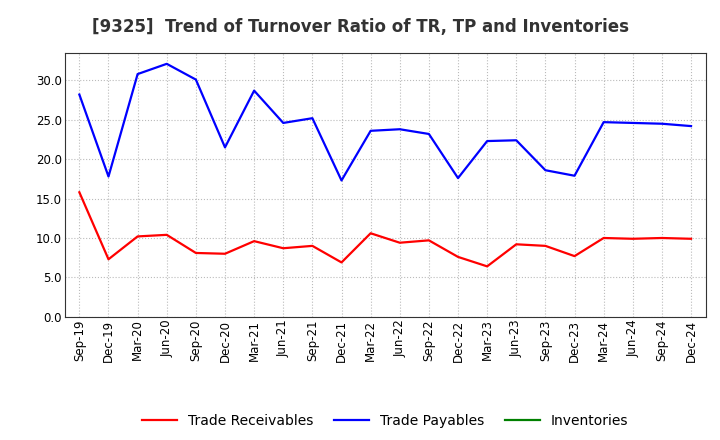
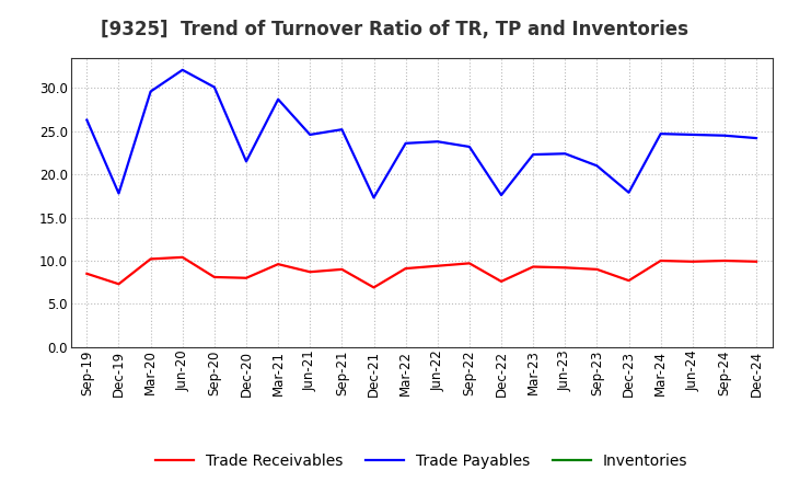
Trade Receivables/Sep-19: 15.8 -> 8.5
Trade Payables/Sep-19: 28.2 -> 26.3
Trade Payables/Mar-20: 30.8 -> 29.6
Trade Receivables/Mar-22: 10.6 -> 9.1
Trade Receivables/Mar-23: 6.4 -> 9.3
Trade Payables/Sep-23: 18.6 -> 21.0
